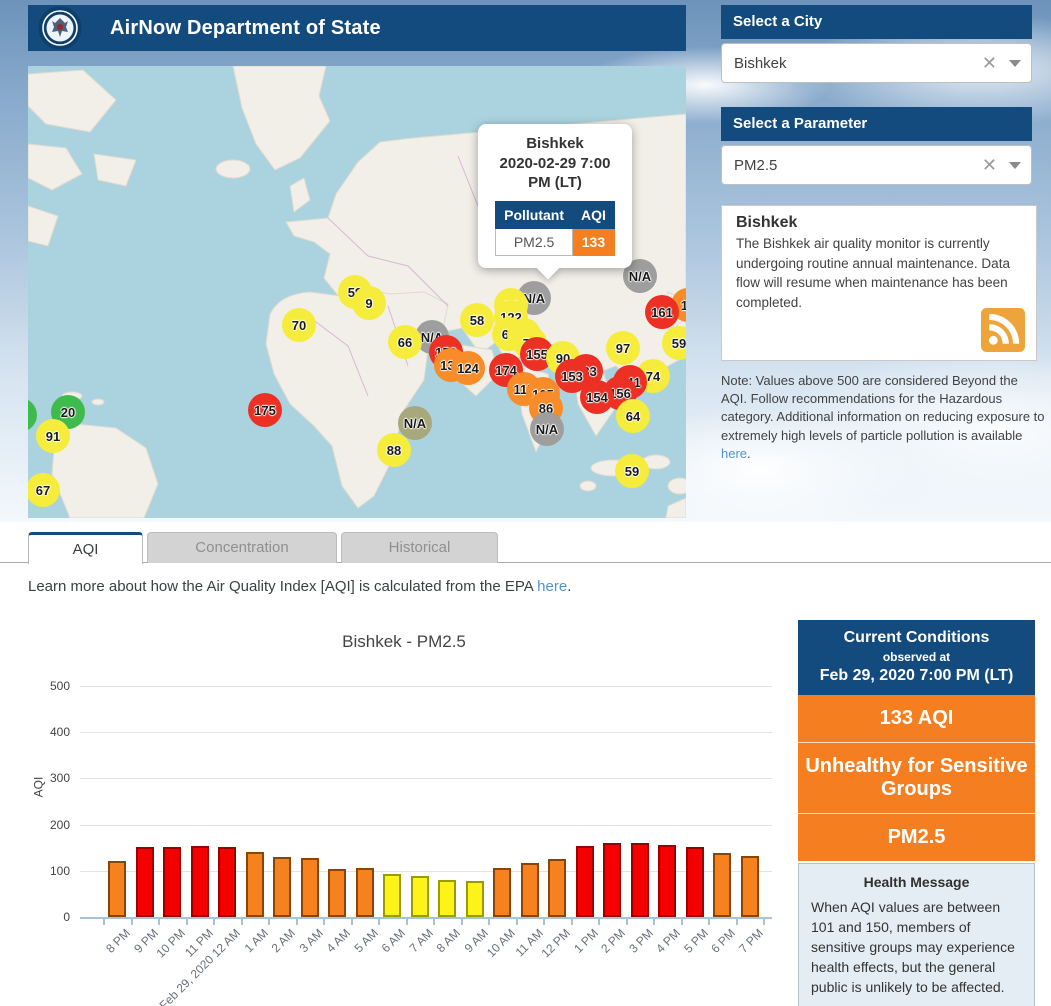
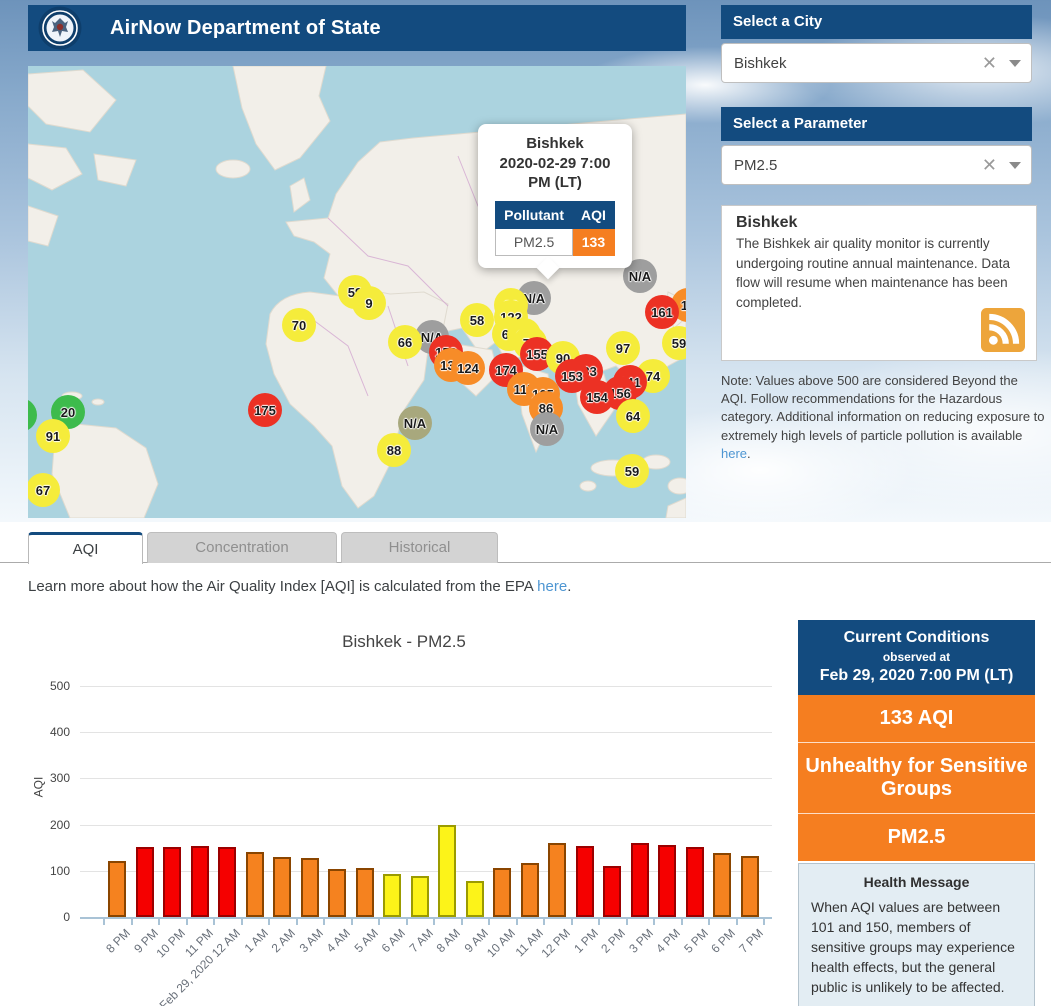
8 AM: 80 -> 200
12 PM: 130 -> 160
2 PM: 160 -> 110
